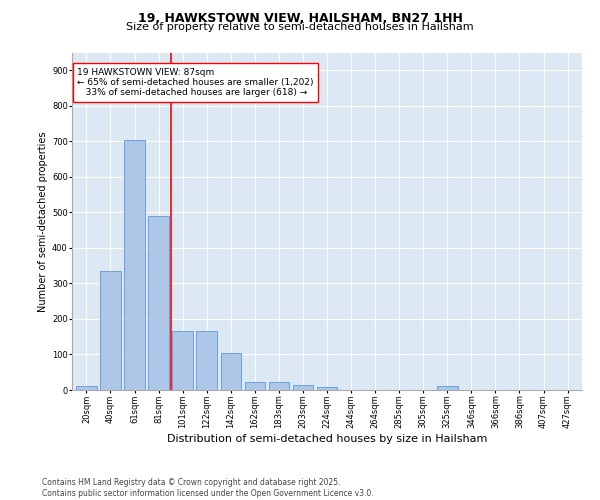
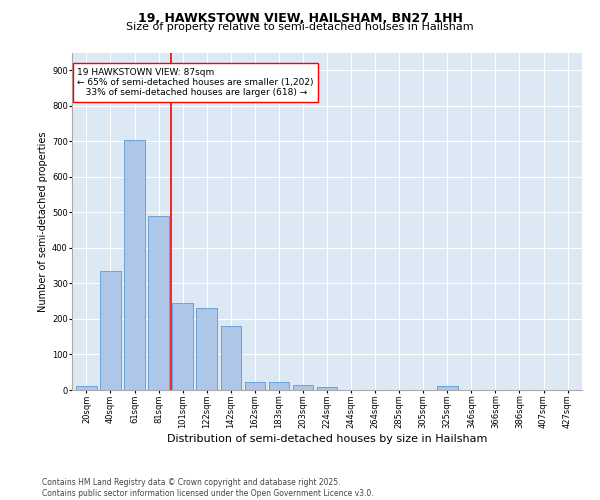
101sqm: 165 -> 245
122sqm: 165 -> 230
142sqm: 105 -> 180
